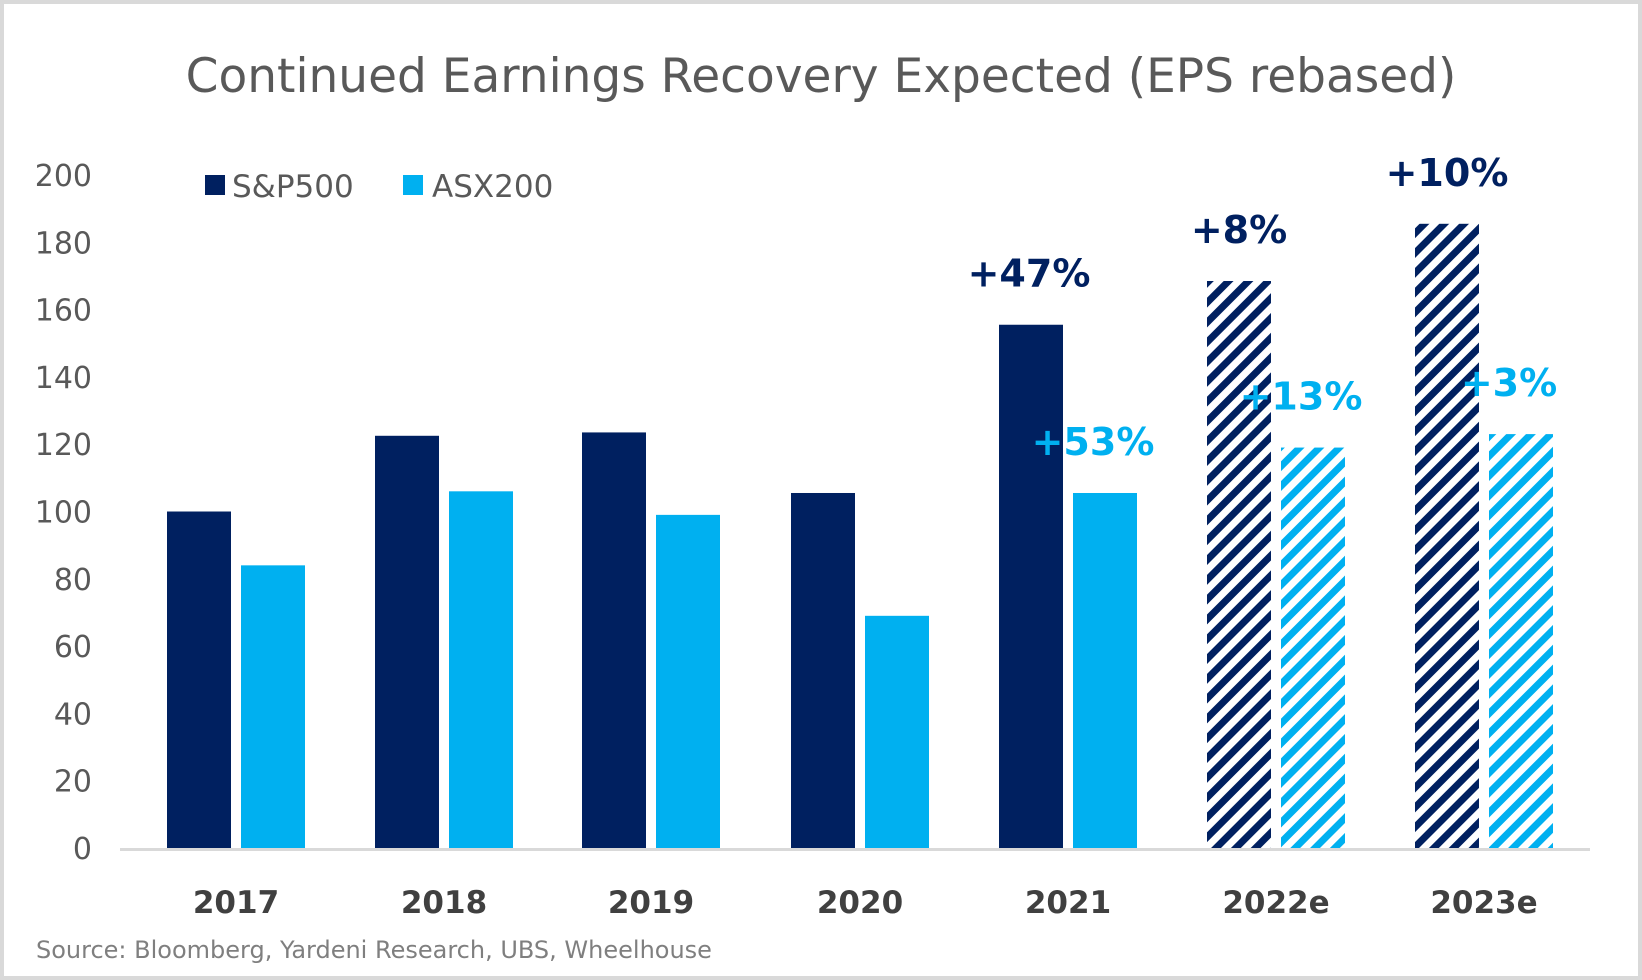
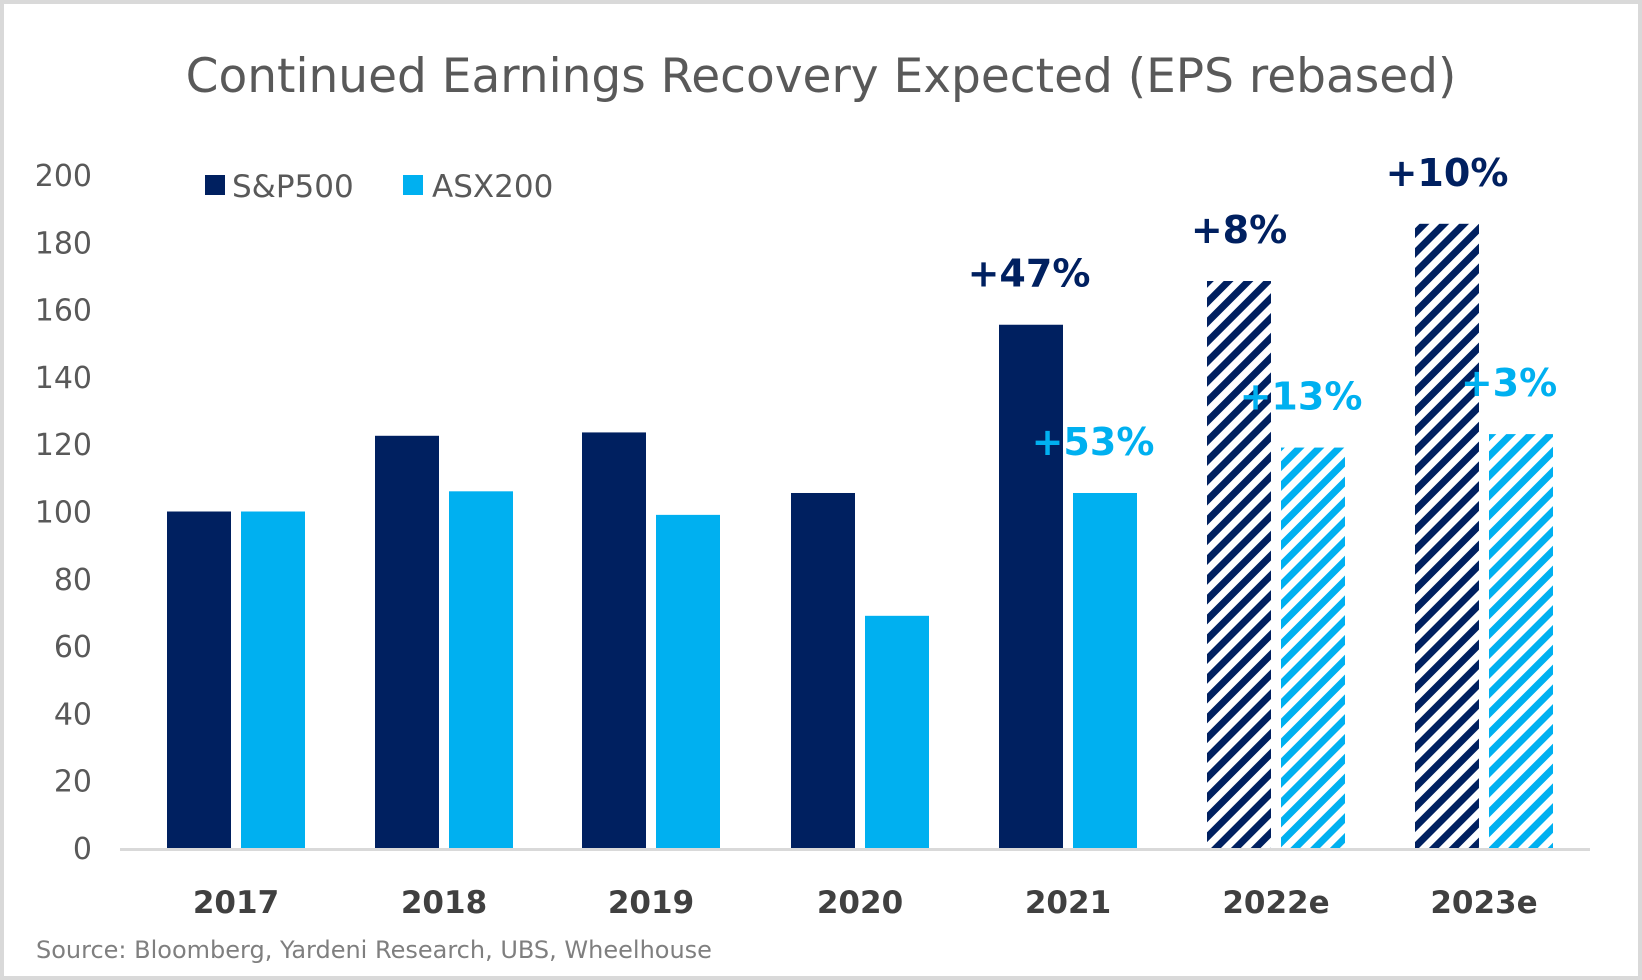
ASX200/2017: 84 -> 100
